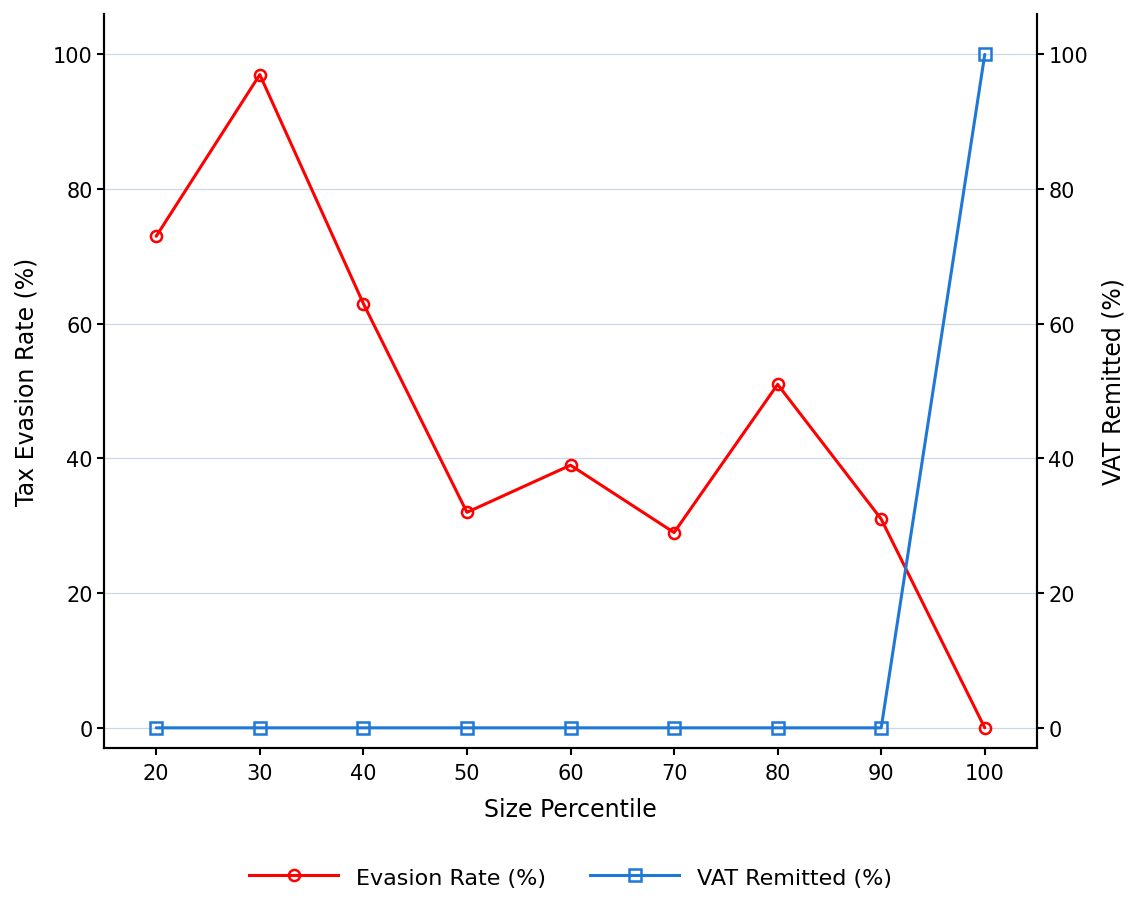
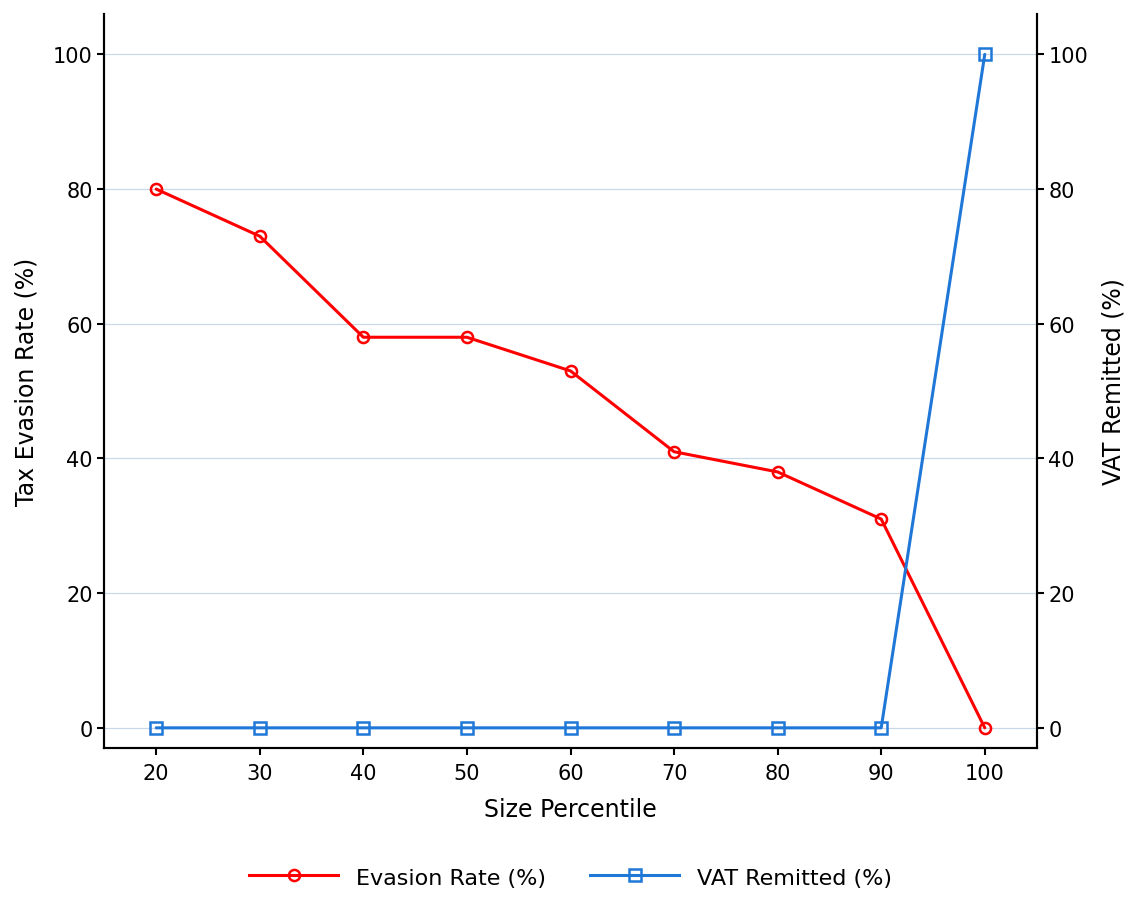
Evasion Rate (%)/20: 73 -> 80
Evasion Rate (%)/30: 97 -> 73
Evasion Rate (%)/40: 63 -> 58
Evasion Rate (%)/50: 32 -> 58
Evasion Rate (%)/60: 39 -> 53
Evasion Rate (%)/70: 29 -> 41
Evasion Rate (%)/80: 51 -> 38
